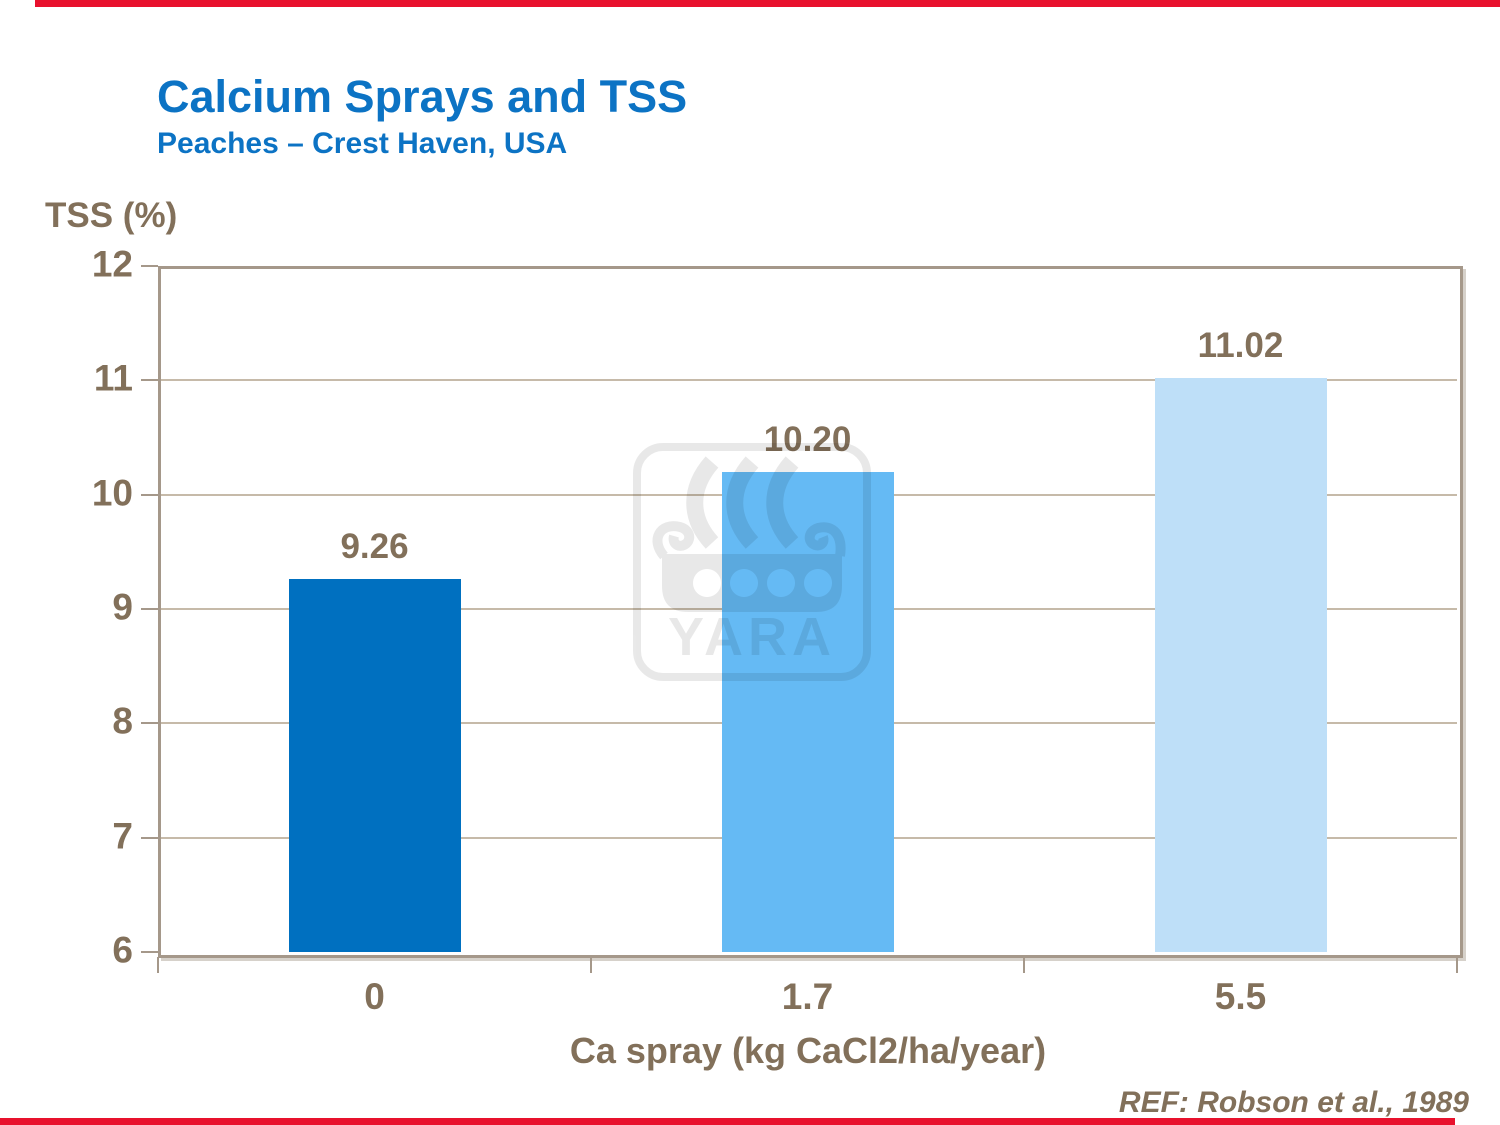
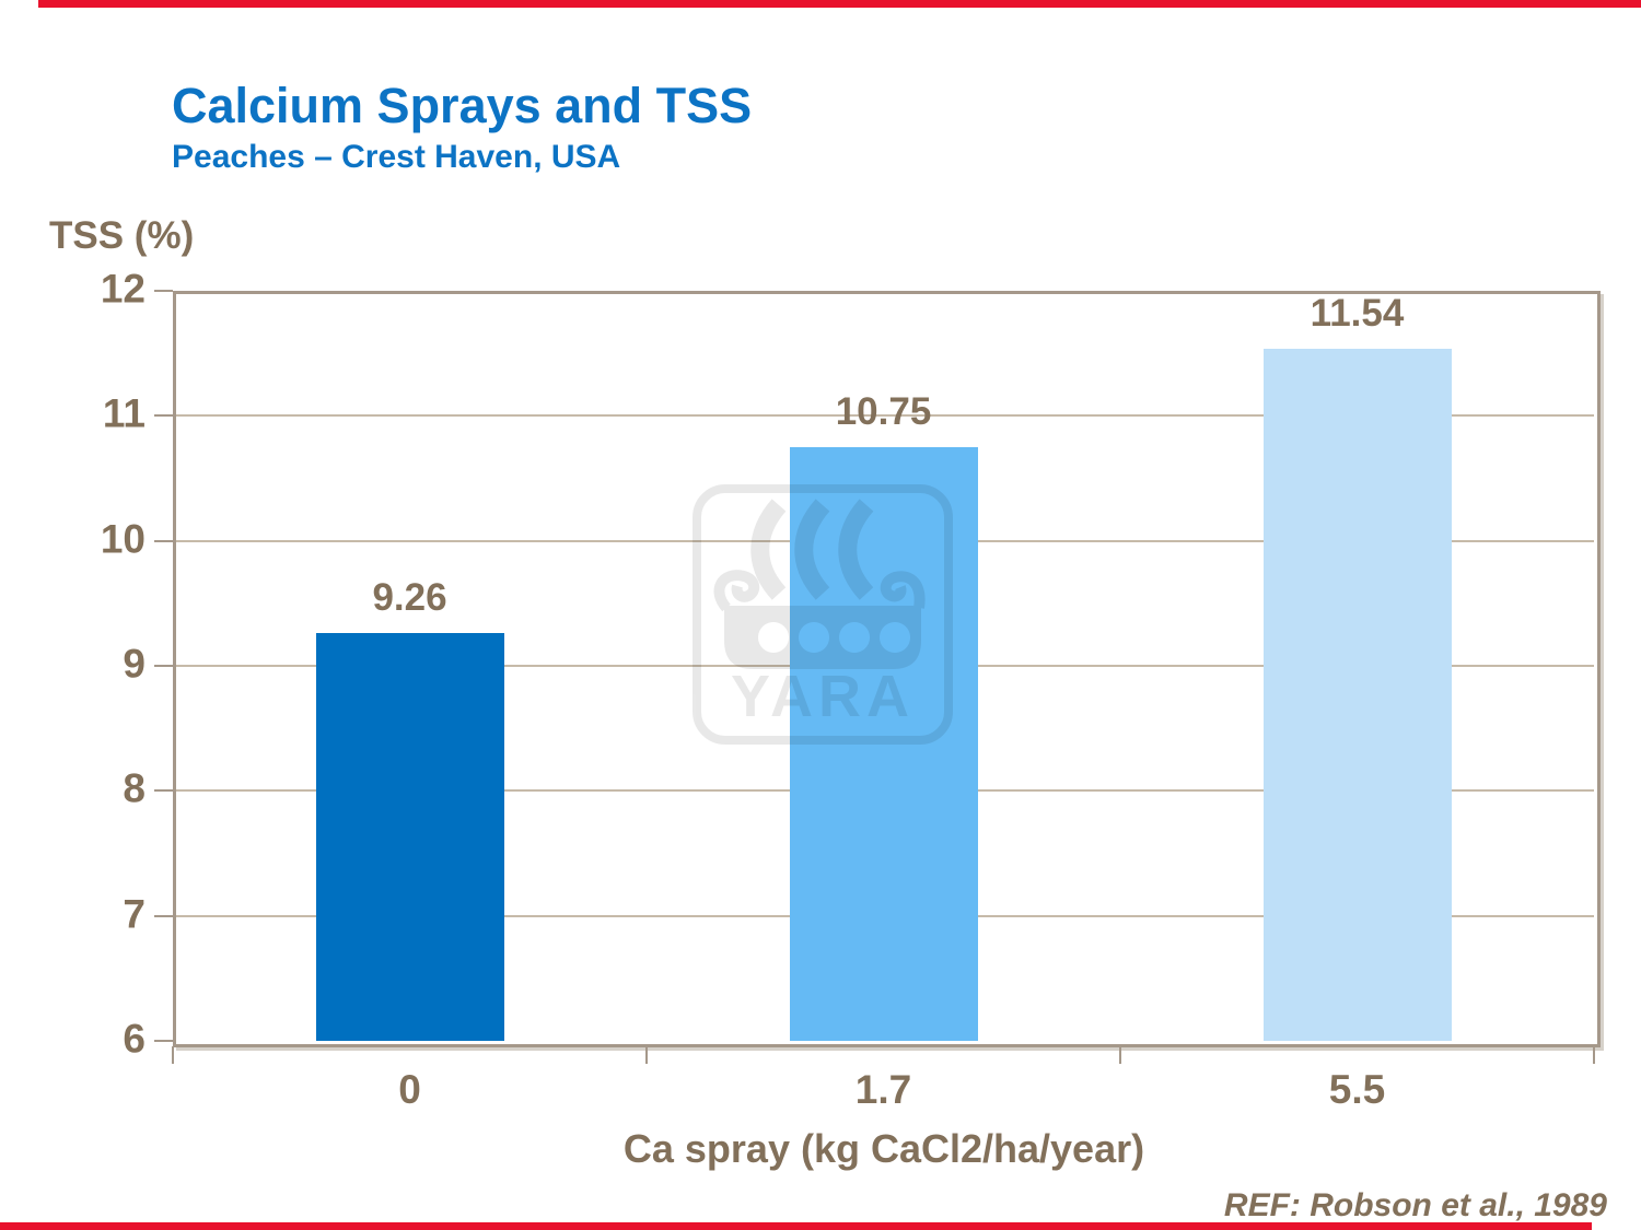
1.7: 10.20 -> 10.75
5.5: 11.02 -> 11.54
